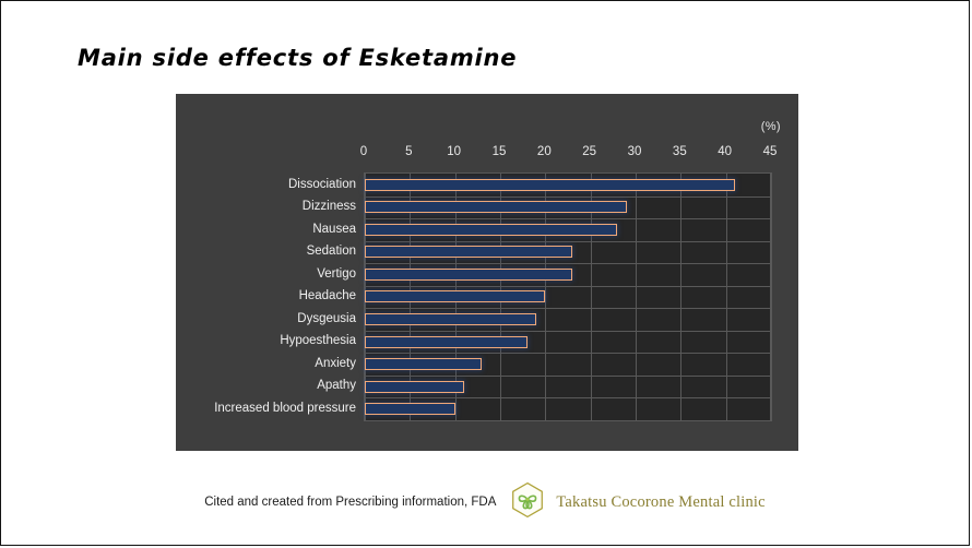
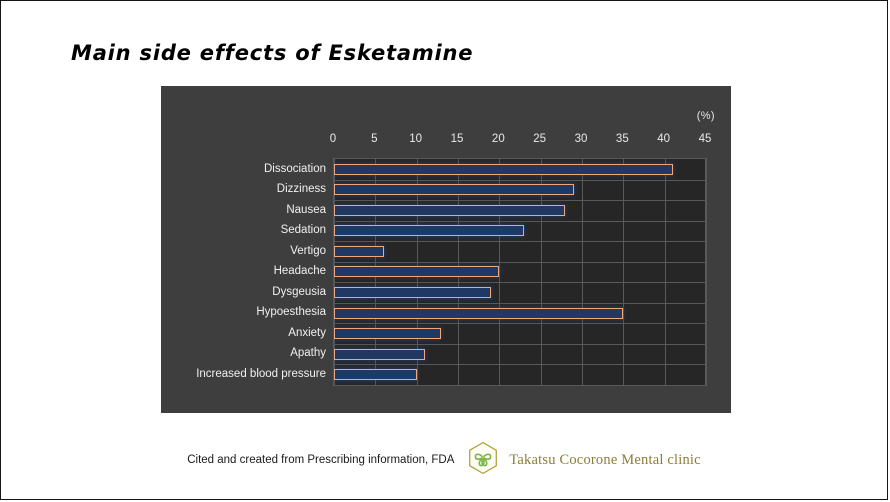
Vertigo: 23 -> 6
Hypoesthesia: 18 -> 35
